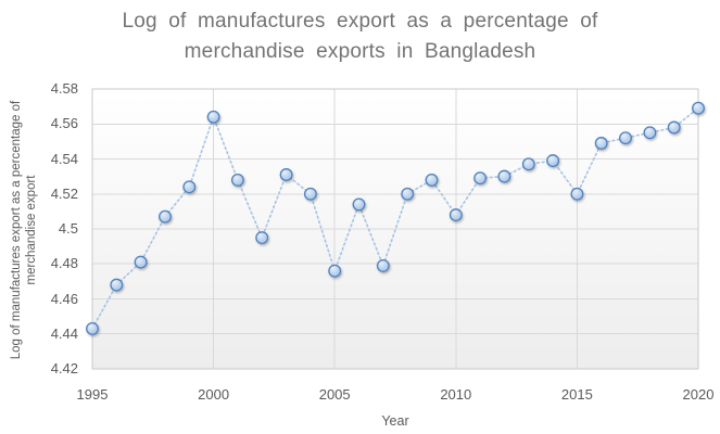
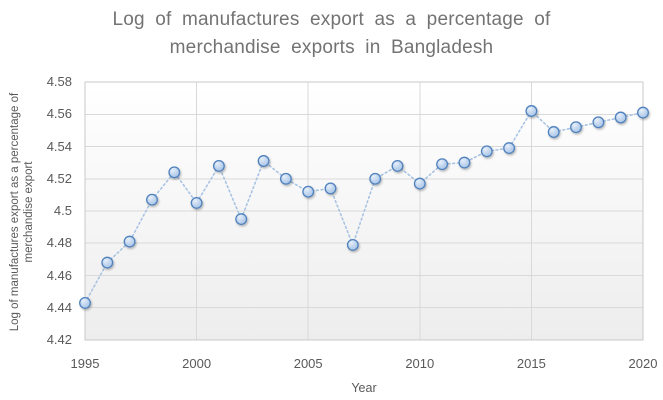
2000: 4.564 -> 4.505
2005: 4.476 -> 4.512
2010: 4.508 -> 4.517
2015: 4.520 -> 4.562
2020: 4.569 -> 4.561
